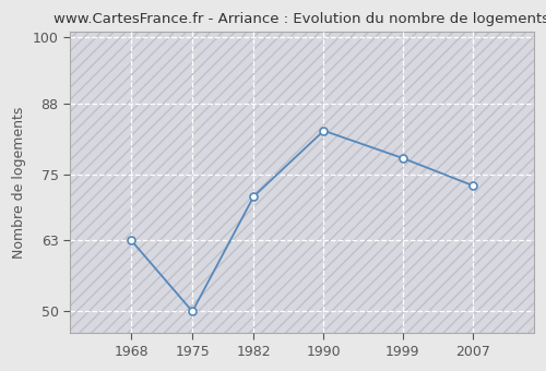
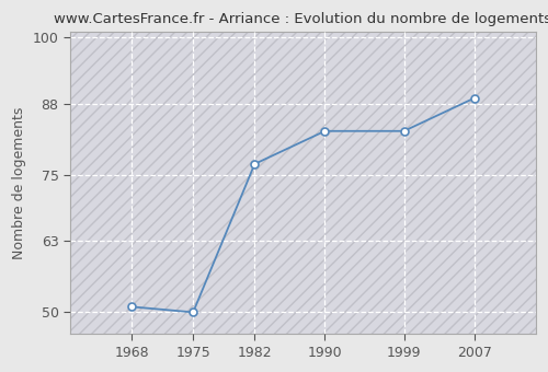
1968: 63 -> 51
1982: 71 -> 77
1999: 78 -> 83
2007: 73 -> 89
